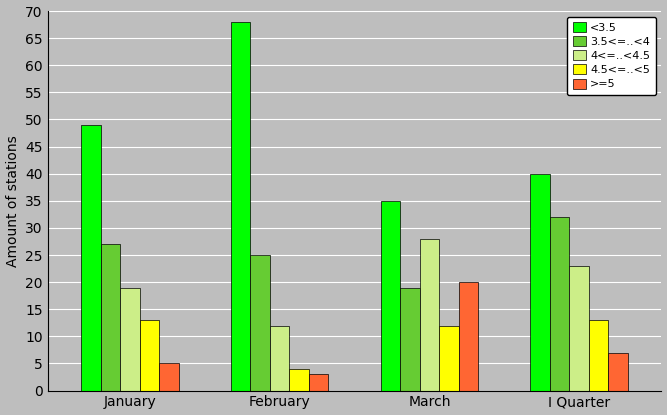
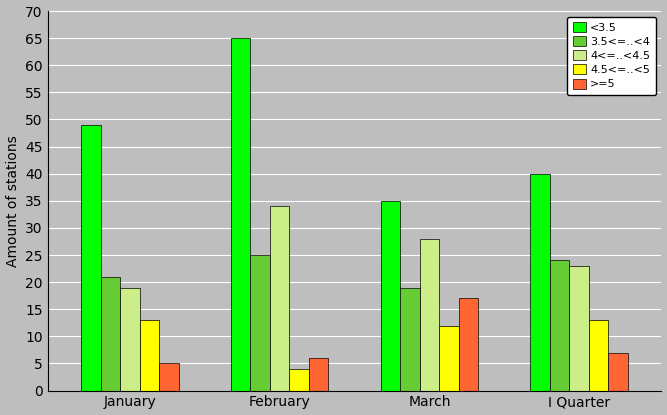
3.5<=..<4/January: 27 -> 21
<3.5/February: 68 -> 65
4<=..<4.5/February: 12 -> 34
>=5/February: 3 -> 6
>=5/March: 20 -> 17
3.5<=..<4/I Quarter: 32 -> 24
